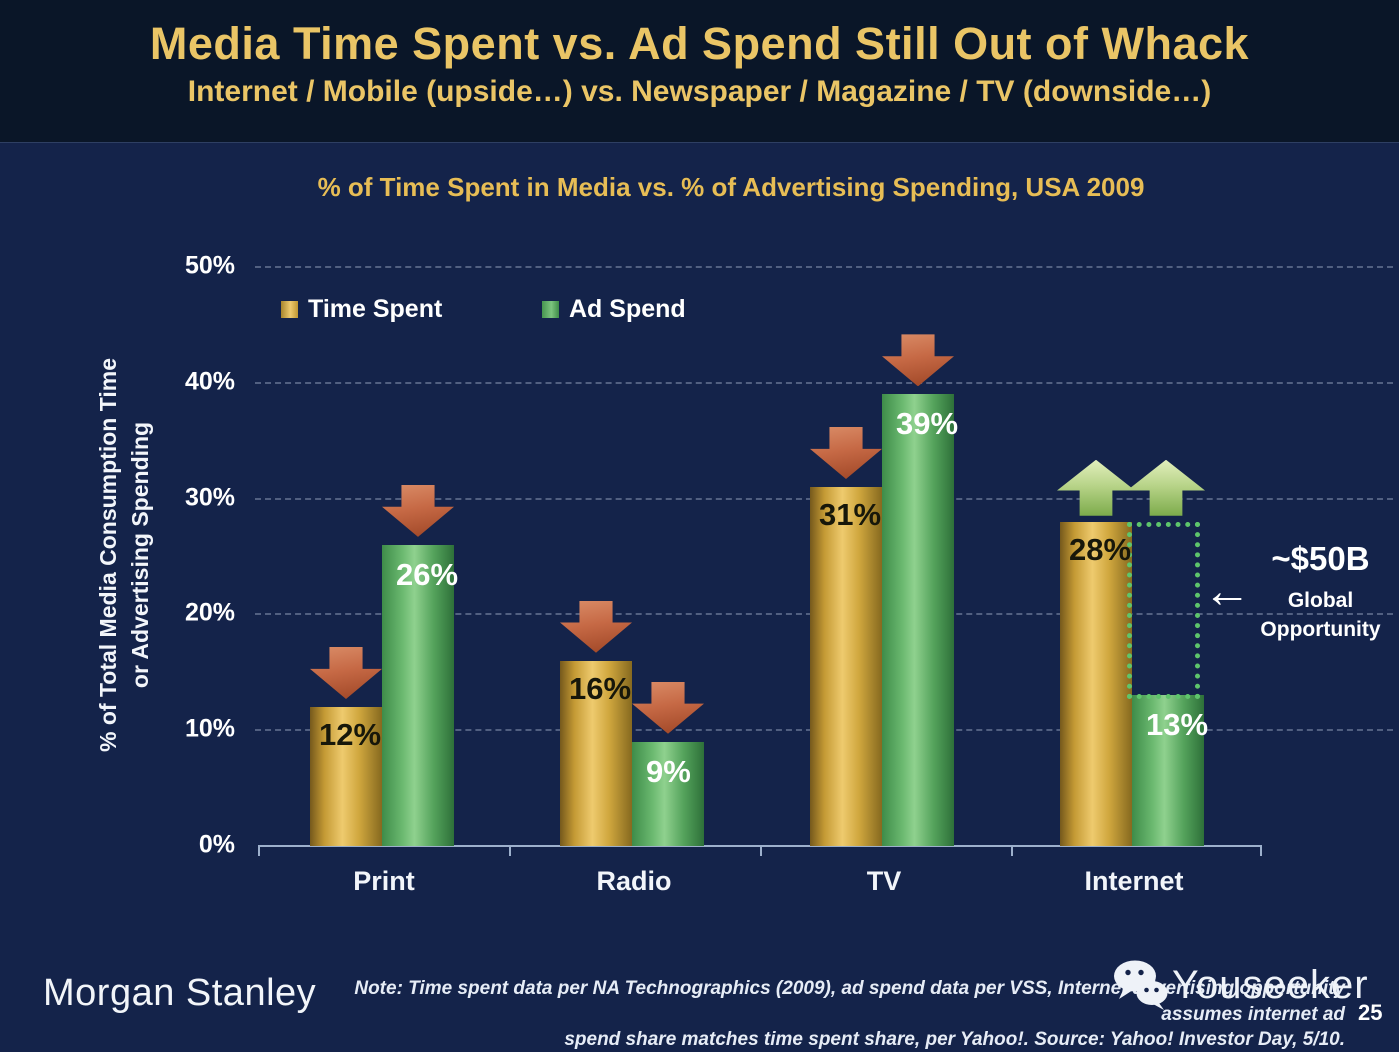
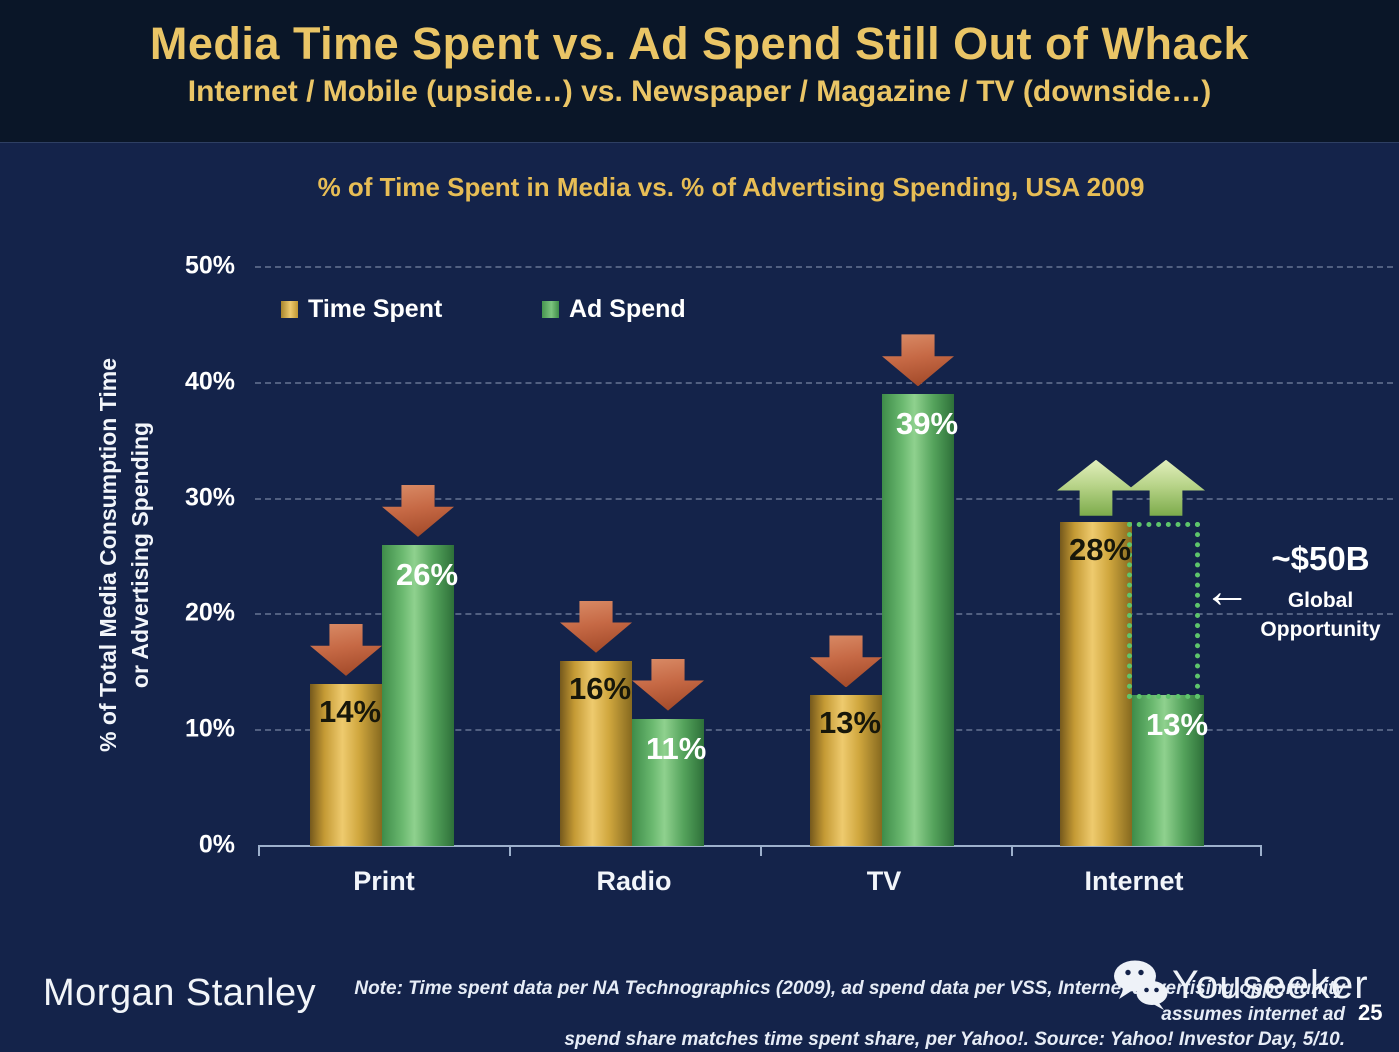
Time Spent/Print: 12% -> 14%
Ad Spend/Radio: 9% -> 11%
Time Spent/TV: 31% -> 13%
